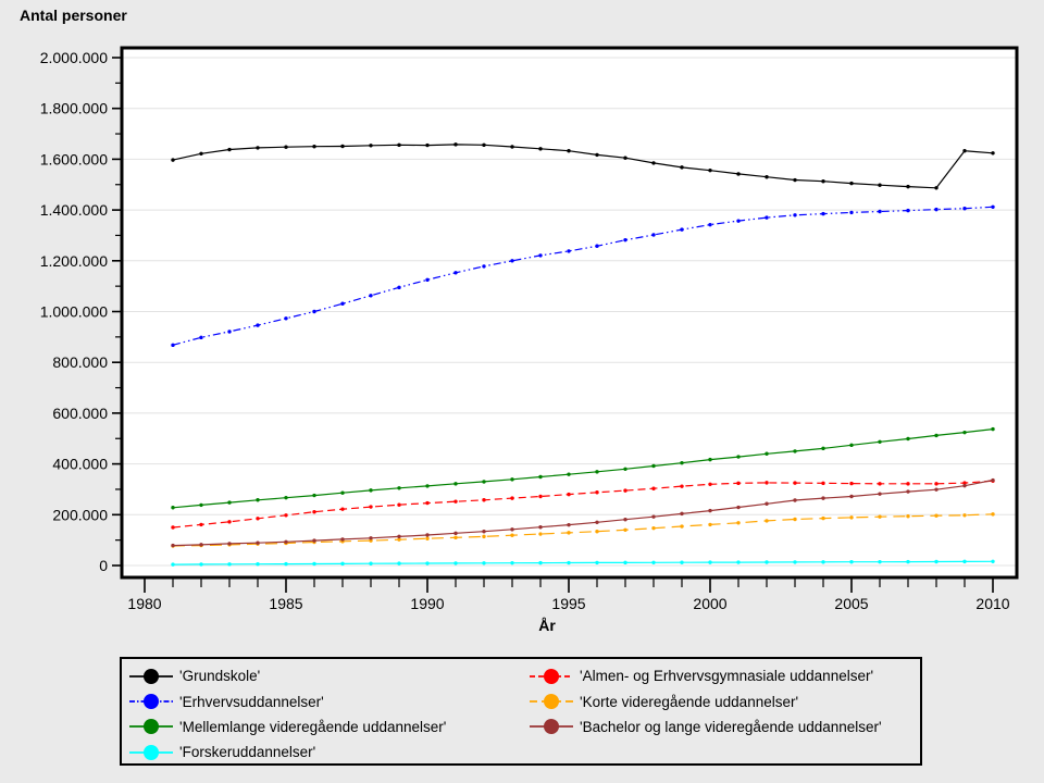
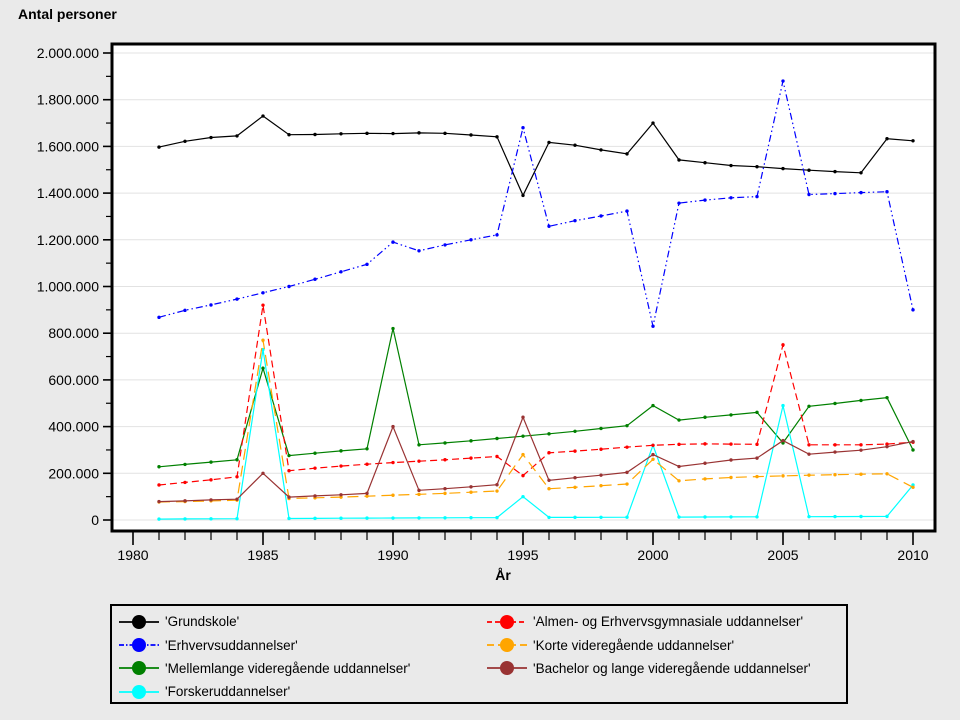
'Grundskole'/1985: 1650000 -> 1730000
'Mellemlange videregående uddannelser'/1985: 270000 -> 650000
'Forskeruddannelser'/1985: 10000 -> 730000
'Almen- og Erhvervsgymnasiale uddannelser'/1985: 200000 -> 920000
'Korte videregående uddannelser'/1985: 90000 -> 770000
'Bachelor og lange videregående uddannelser'/1985: 90000 -> 200000
'Erhvervsuddannelser'/1990: 1120000 -> 1190000
'Mellemlange videregående uddannelser'/1990: 310000 -> 820000
'Bachelor og lange videregående uddannelser'/1990: 120000 -> 400000
'Grundskole'/1995: 1630000 -> 1390000
'Erhvervsuddannelser'/1995: 1240000 -> 1680000
'Forskeruddannelser'/1995: 10000 -> 100000
'Almen- og Erhvervsgymnasiale uddannelser'/1995: 280000 -> 190000
'Korte videregående uddannelser'/1995: 130000 -> 280000
'Bachelor og lange videregående uddannelser'/1995: 160000 -> 440000
'Grundskole'/2000: 1560000 -> 1700000
'Erhvervsuddannelser'/2000: 1340000 -> 830000
'Mellemlange videregående uddannelser'/2000: 420000 -> 490000
'Forskeruddannelser'/2000: 10000 -> 320000
'Korte videregående uddannelser'/2000: 160000 -> 260000
'Bachelor og lange videregående uddannelser'/2000: 220000 -> 280000
'Erhvervsuddannelser'/2005: 1390000 -> 1880000
'Mellemlange videregående uddannelser'/2005: 470000 -> 330000
'Forskeruddannelser'/2005: 10000 -> 490000
'Almen- og Erhvervsgymnasiale uddannelser'/2005: 320000 -> 750000
'Bachelor og lange videregående uddannelser'/2005: 270000 -> 340000
'Erhvervsuddannelser'/2010: 1410000 -> 900000
'Mellemlange videregående uddannelser'/2010: 540000 -> 300000
'Forskeruddannelser'/2010: 20000 -> 150000
'Korte videregående uddannelser'/2010: 200000 -> 140000
